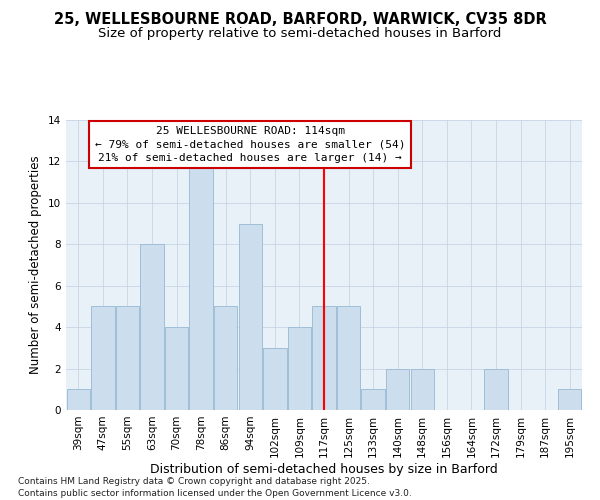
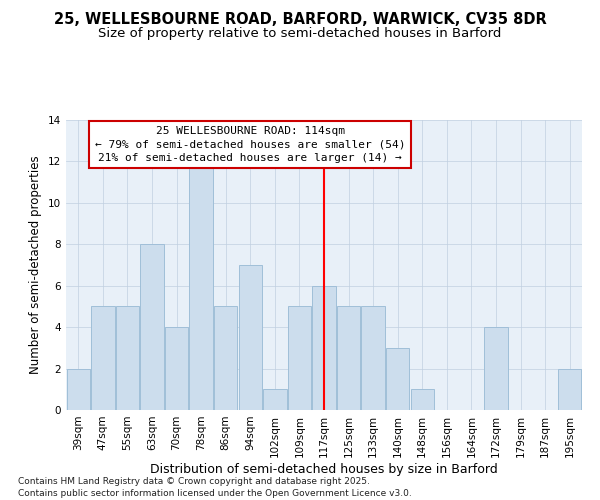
39sqm: 1 -> 2
94sqm: 9 -> 7
102sqm: 3 -> 1
109sqm: 4 -> 5
117sqm: 5 -> 6
133sqm: 1 -> 5
140sqm: 2 -> 3
148sqm: 2 -> 1
172sqm: 2 -> 4
195sqm: 1 -> 2
